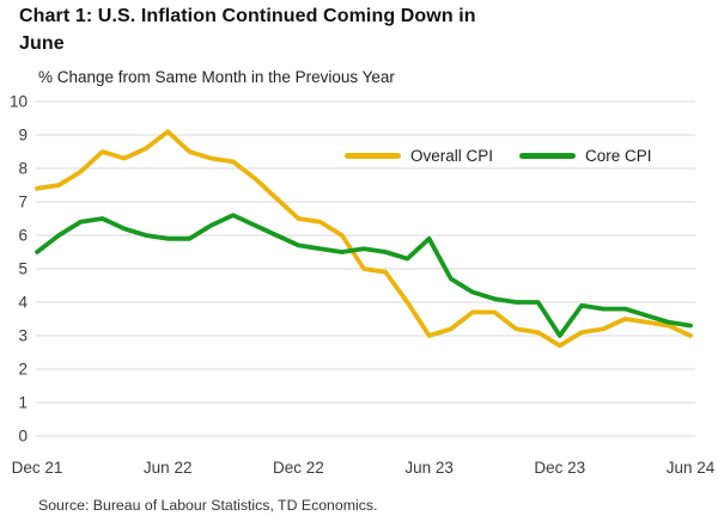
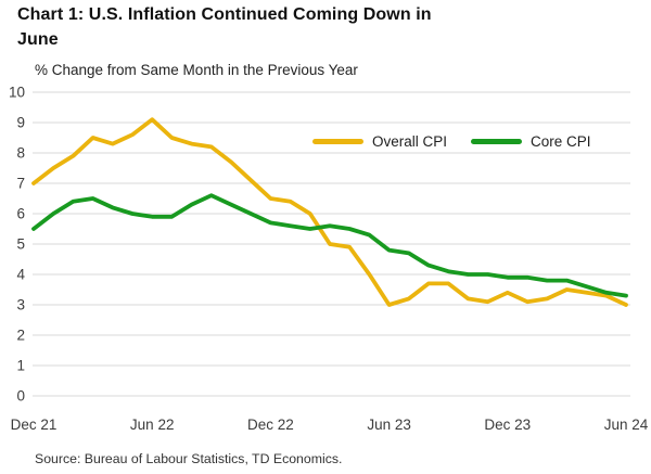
Overall CPI/Dec 21: 7.4 -> 7.0
Core CPI/Jun 23: 5.9 -> 4.8
Overall CPI/Dec 23: 2.7 -> 3.4
Core CPI/Dec 23: 3.0 -> 3.9
